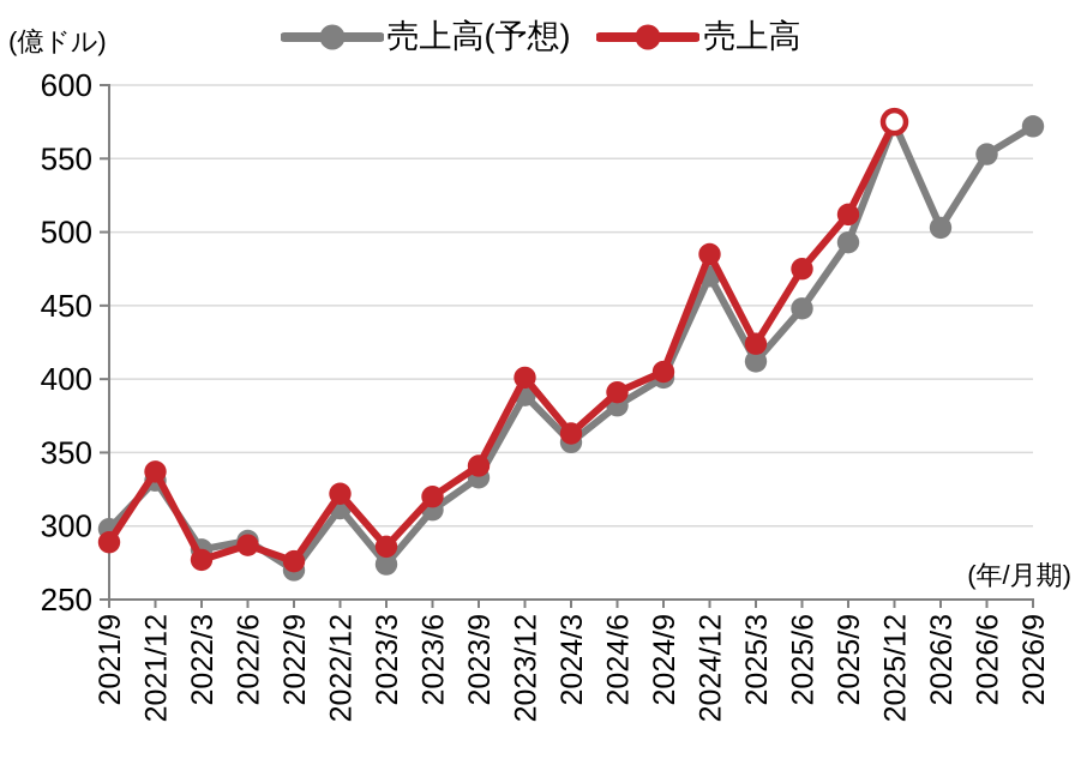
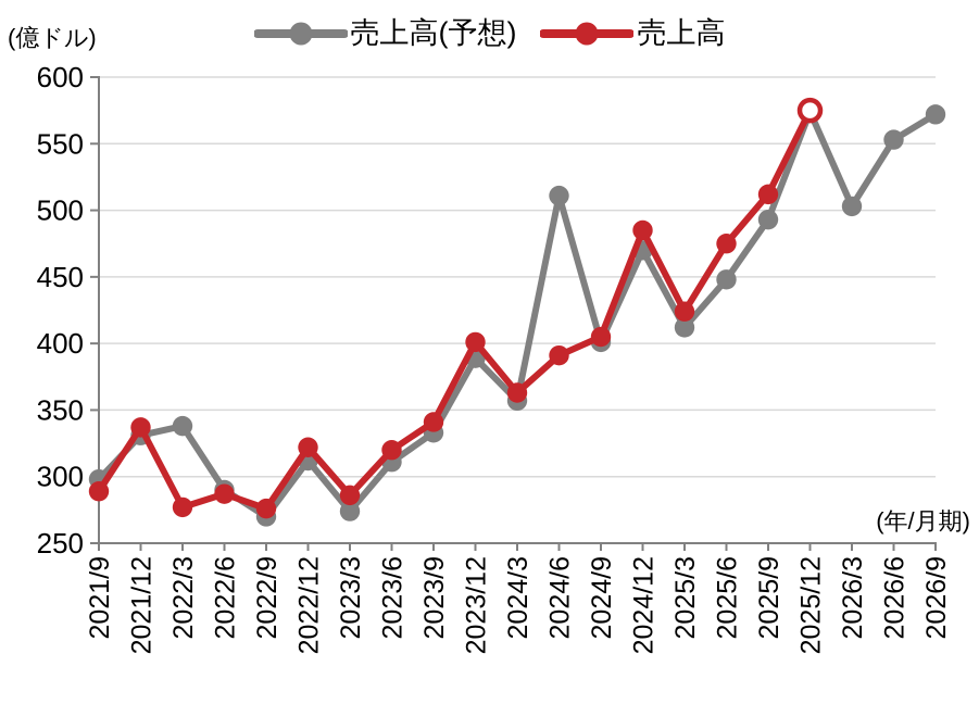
売上高(予想)/2022/3: 284 -> 338
売上高(予想)/2024/6: 382 -> 511
